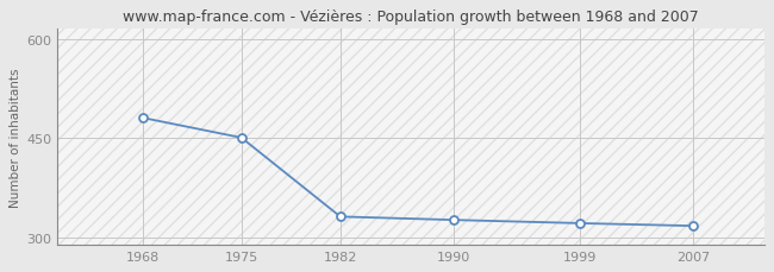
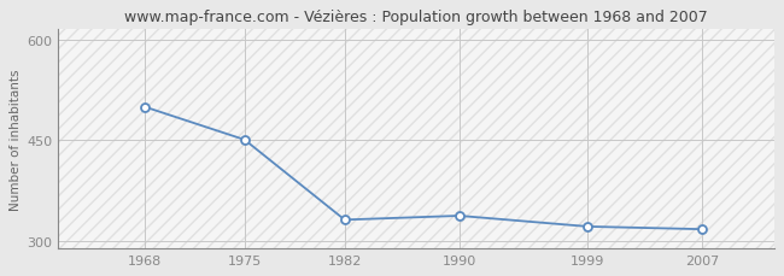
1968: 481 -> 500
1990: 327 -> 338
